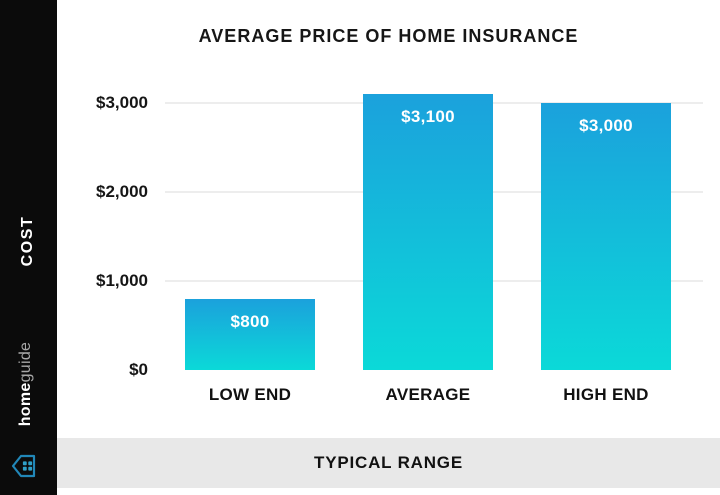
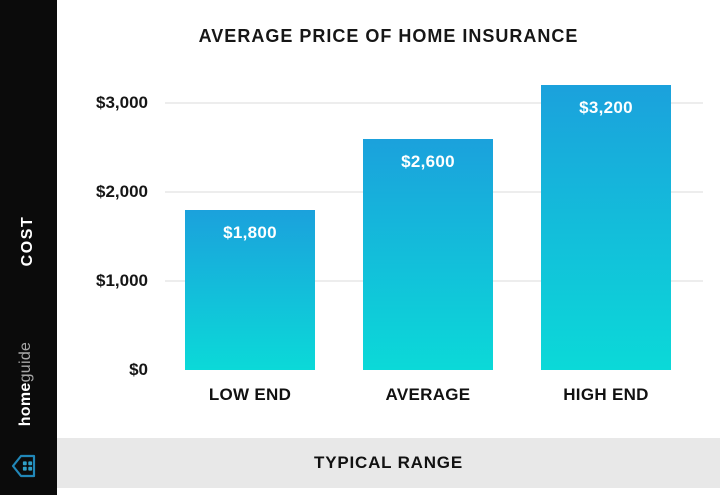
LOW END: $800 -> $1,800
AVERAGE: $3,100 -> $2,600
HIGH END: $3,000 -> $3,200
